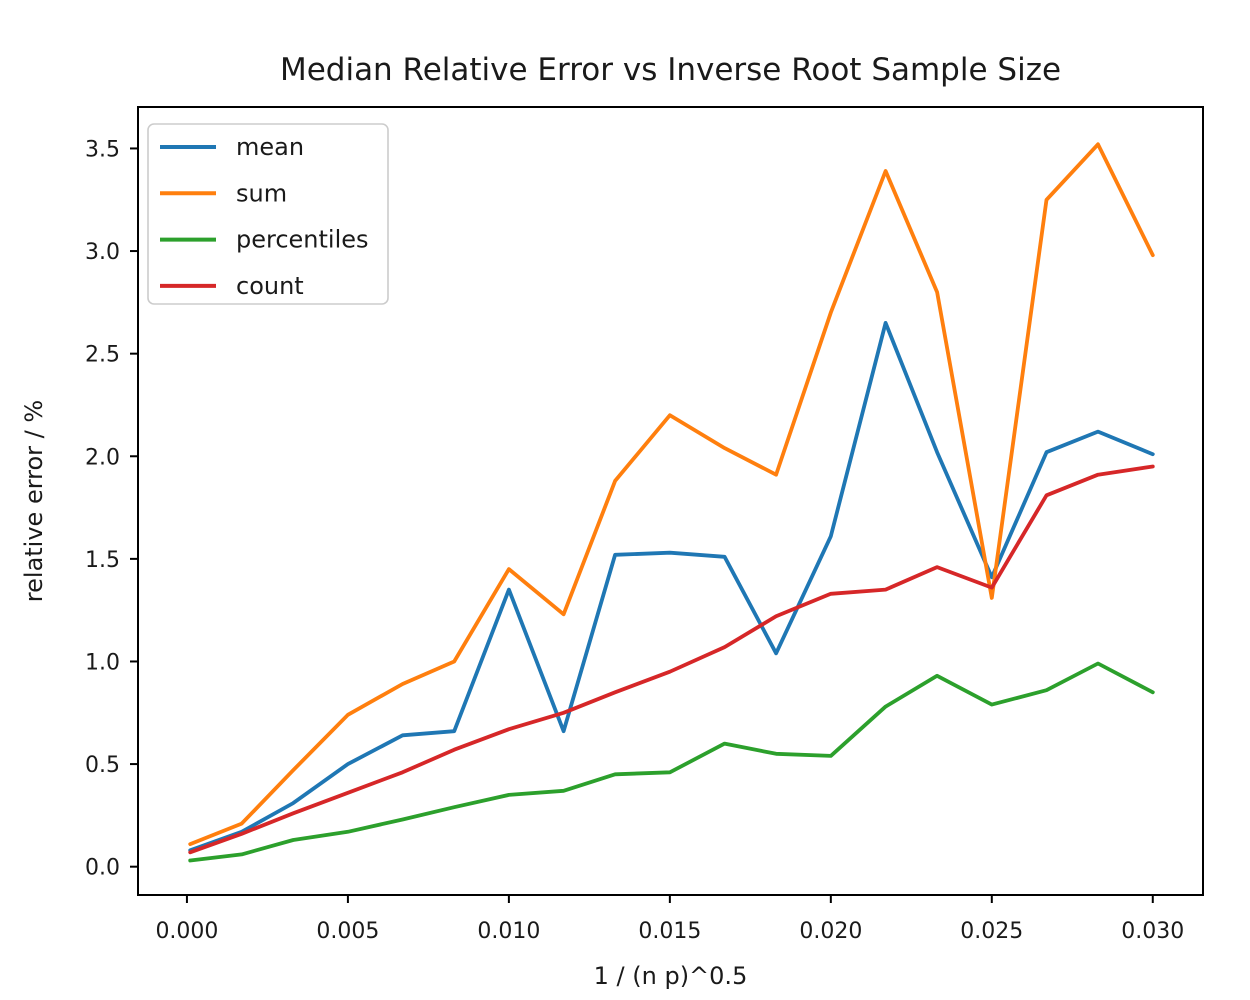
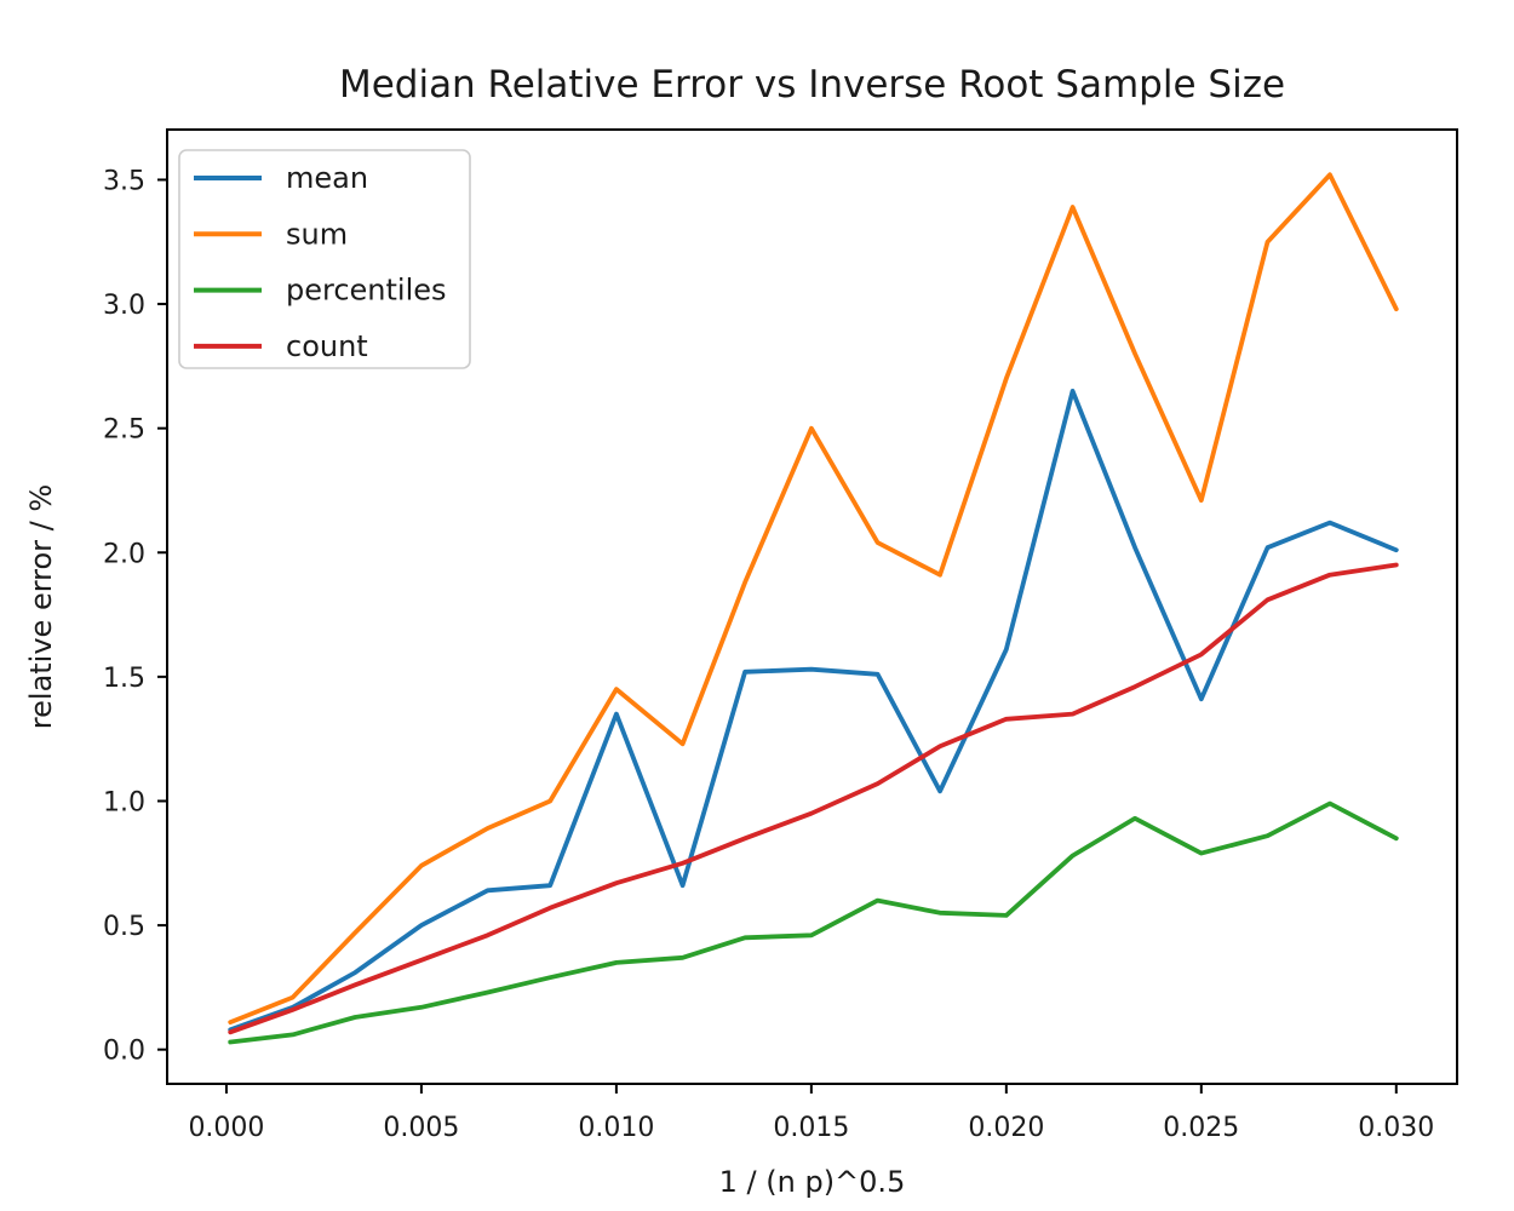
sum/0.015: 2.20 -> 2.50
sum/0.025: 1.31 -> 2.21
count/0.025: 1.36 -> 1.59
